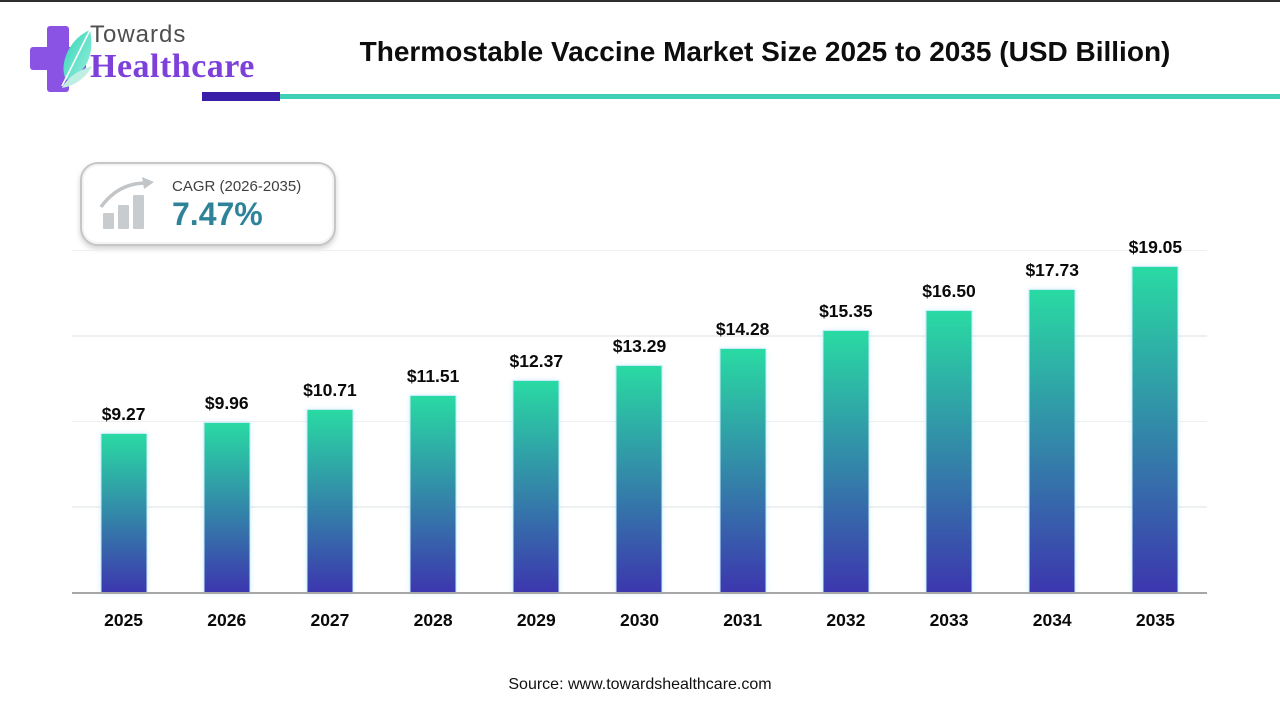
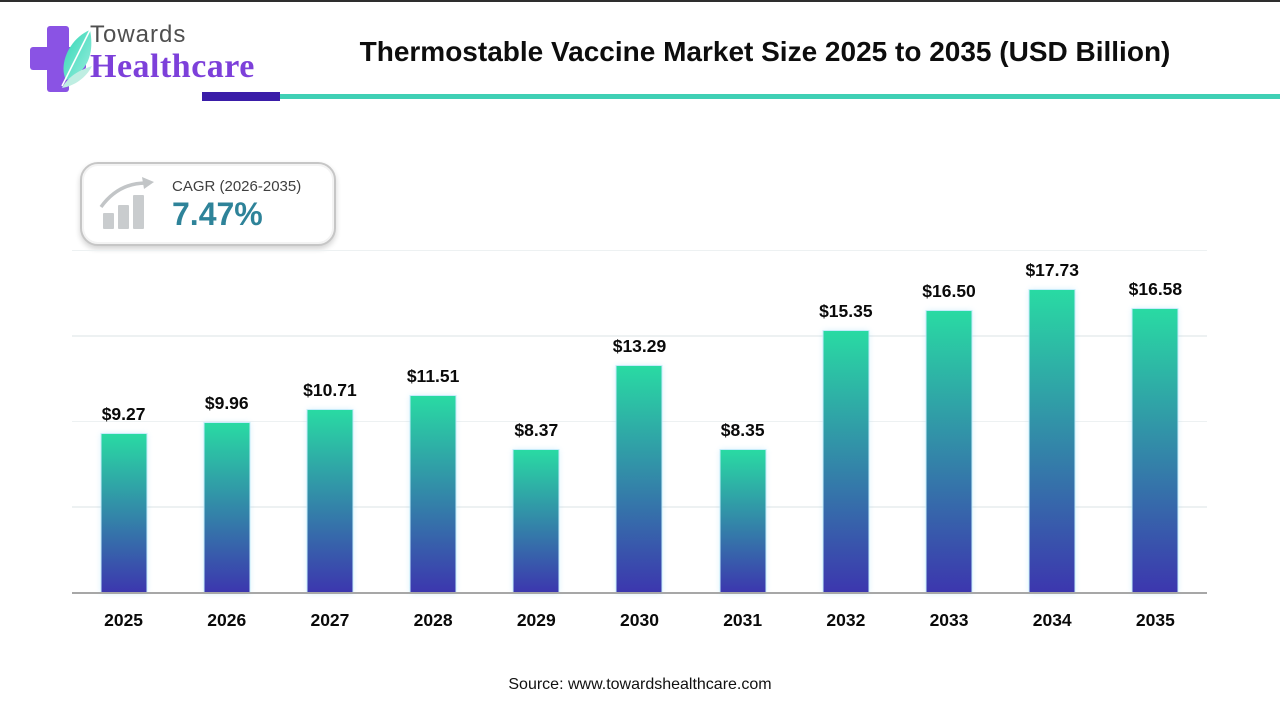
2029: $12.37 -> $8.37
2031: $14.28 -> $8.35
2035: $19.05 -> $16.58
